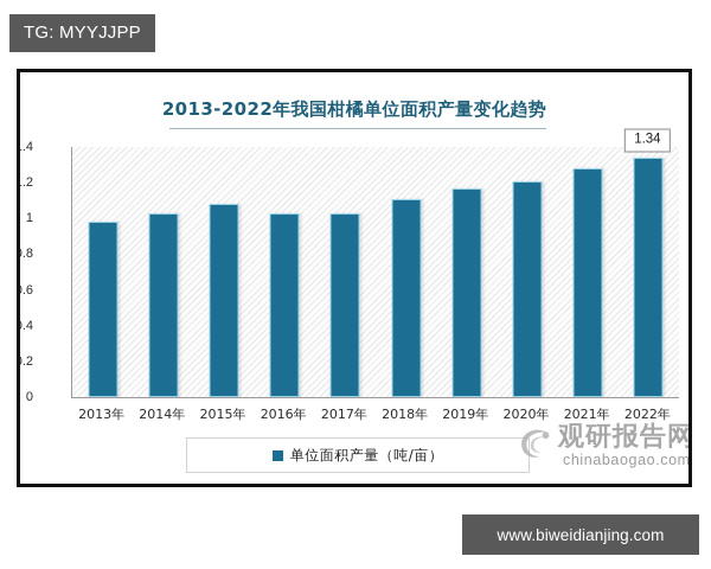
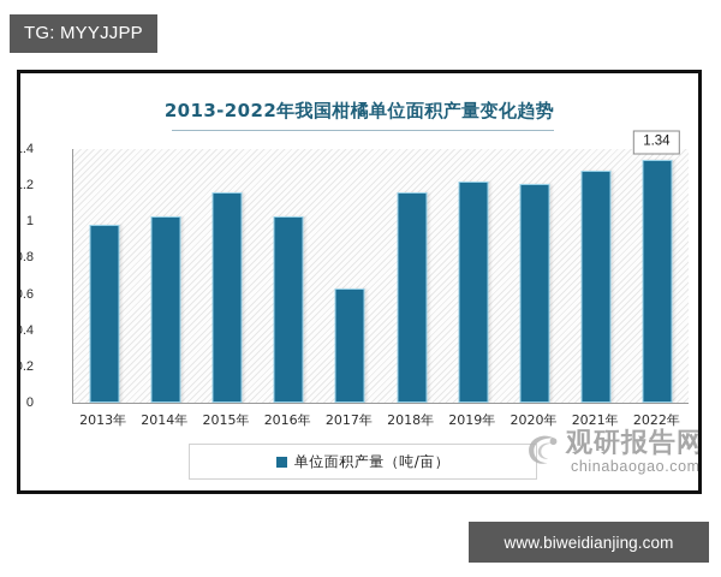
2015年: 1.08 -> 1.16
2017年: 1.03 -> 0.63
2018年: 1.11 -> 1.16
2019年: 1.17 -> 1.22
